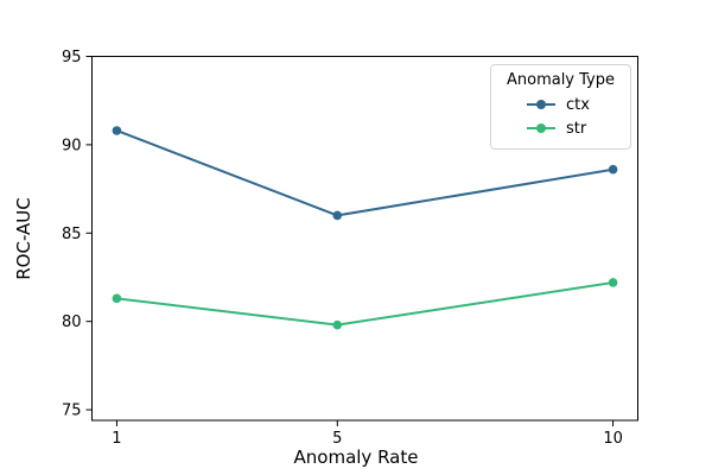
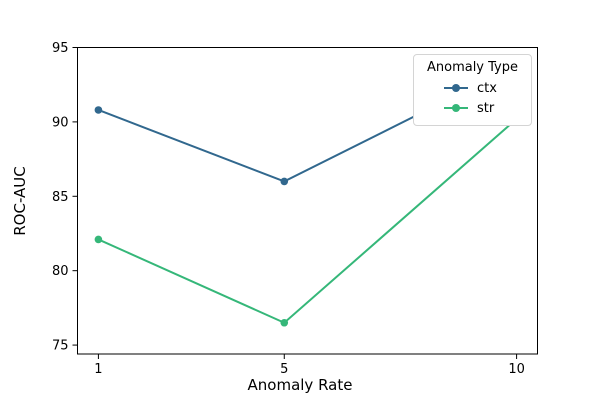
str/1: 81.3 -> 82.1
str/5: 79.8 -> 76.5
ctx/10: 88.6 -> 93.8
str/10: 82.2 -> 90.2
